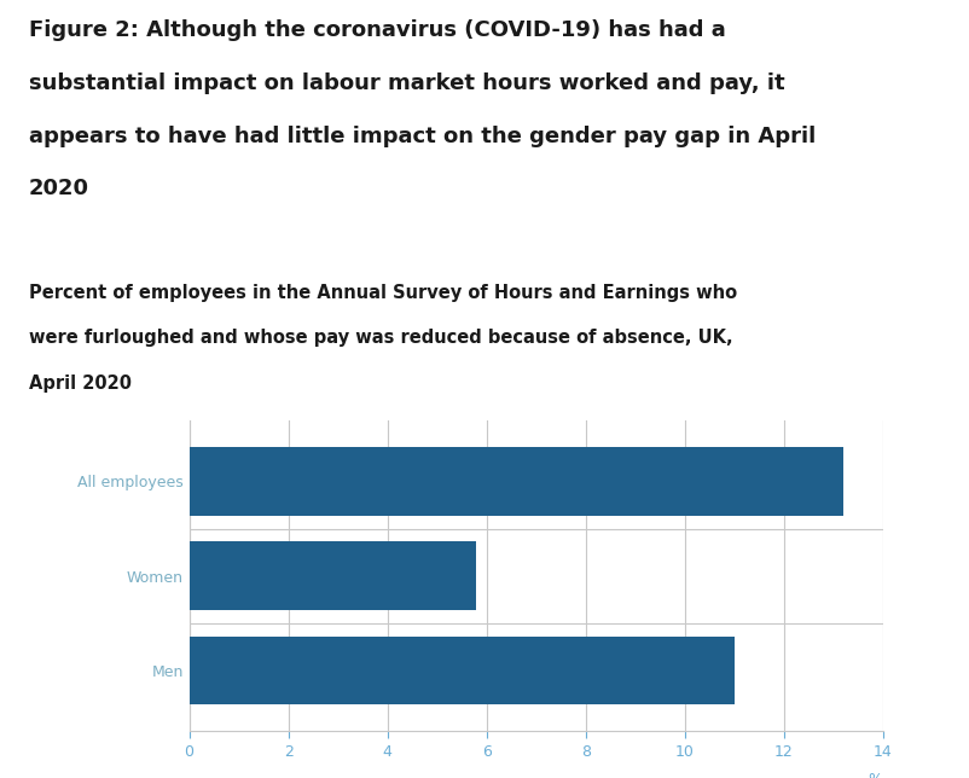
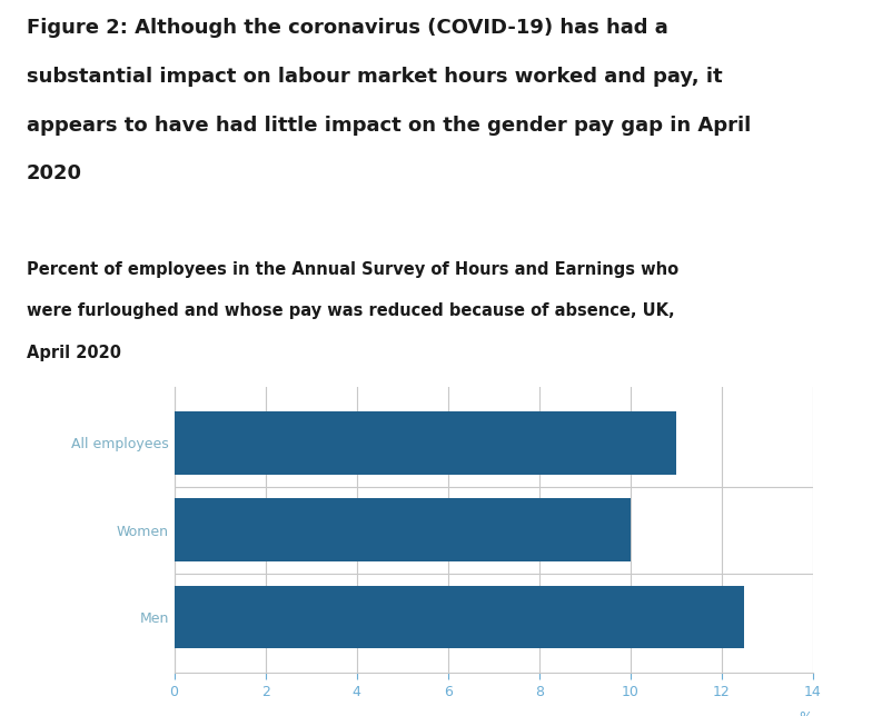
All employees: 13.2 -> 11.0
Women: 5.8 -> 10.0
Men: 11.0 -> 12.5
